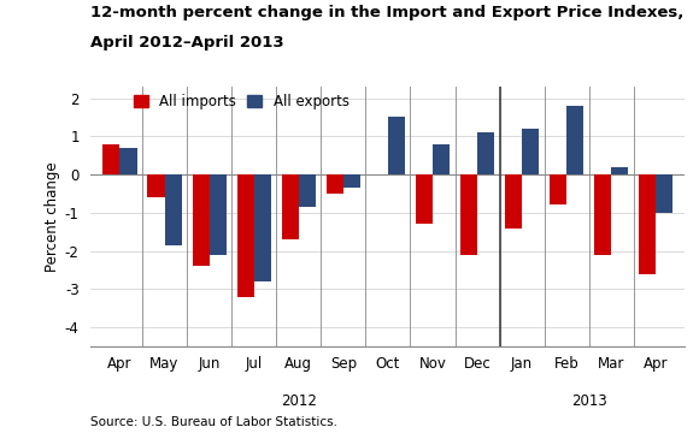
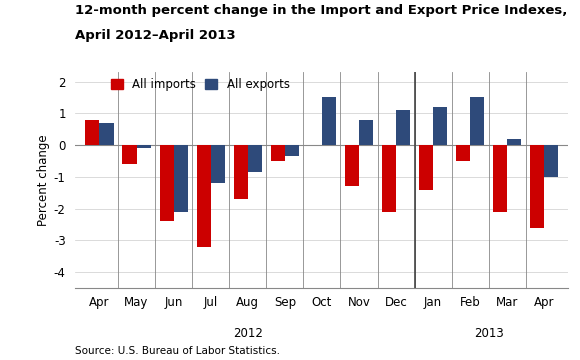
All exports/May: -1.85 -> -0.10
All exports/Jul: -2.80 -> -1.20
All imports/Feb: -0.8 -> -0.5
All exports/Feb: 1.80 -> 1.50
